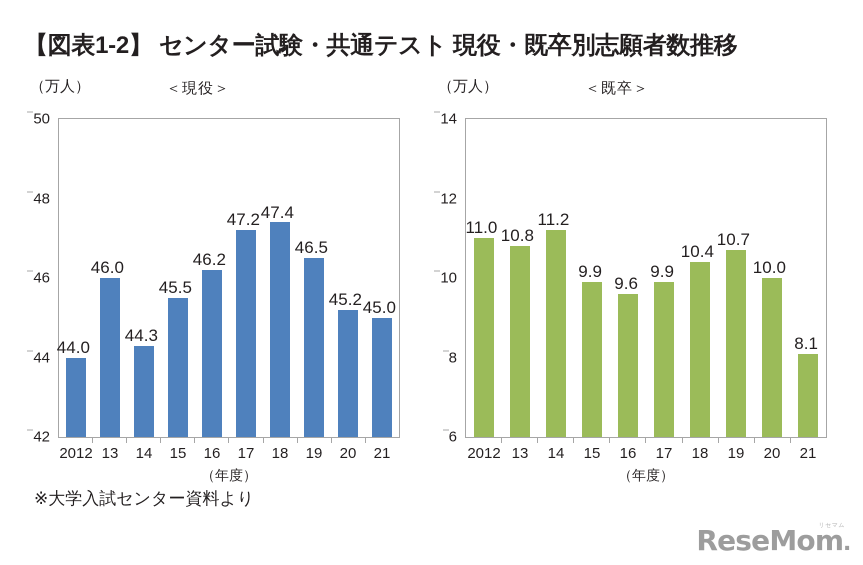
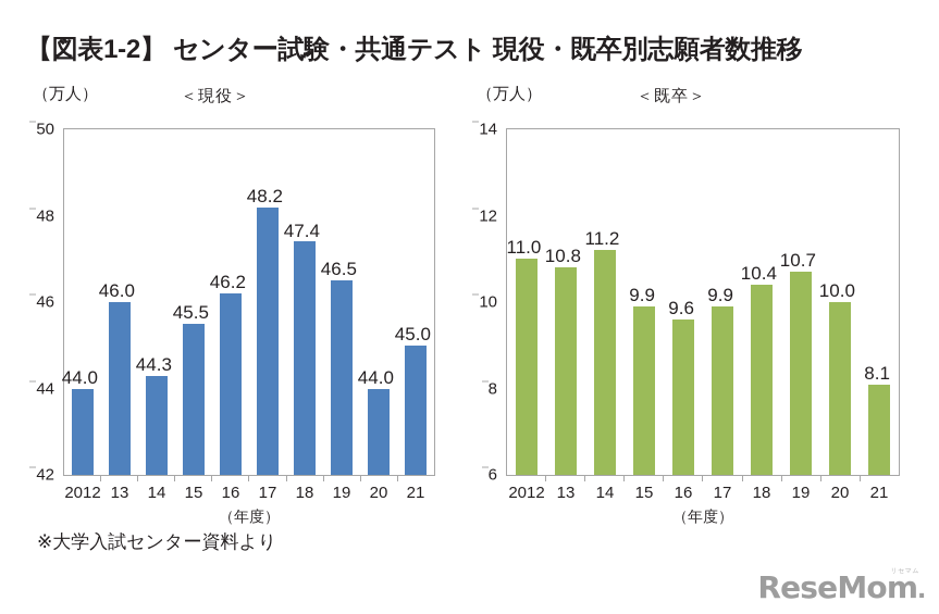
＜現役＞/17: 47.2 -> 48.2
＜現役＞/20: 45.2 -> 44.0
